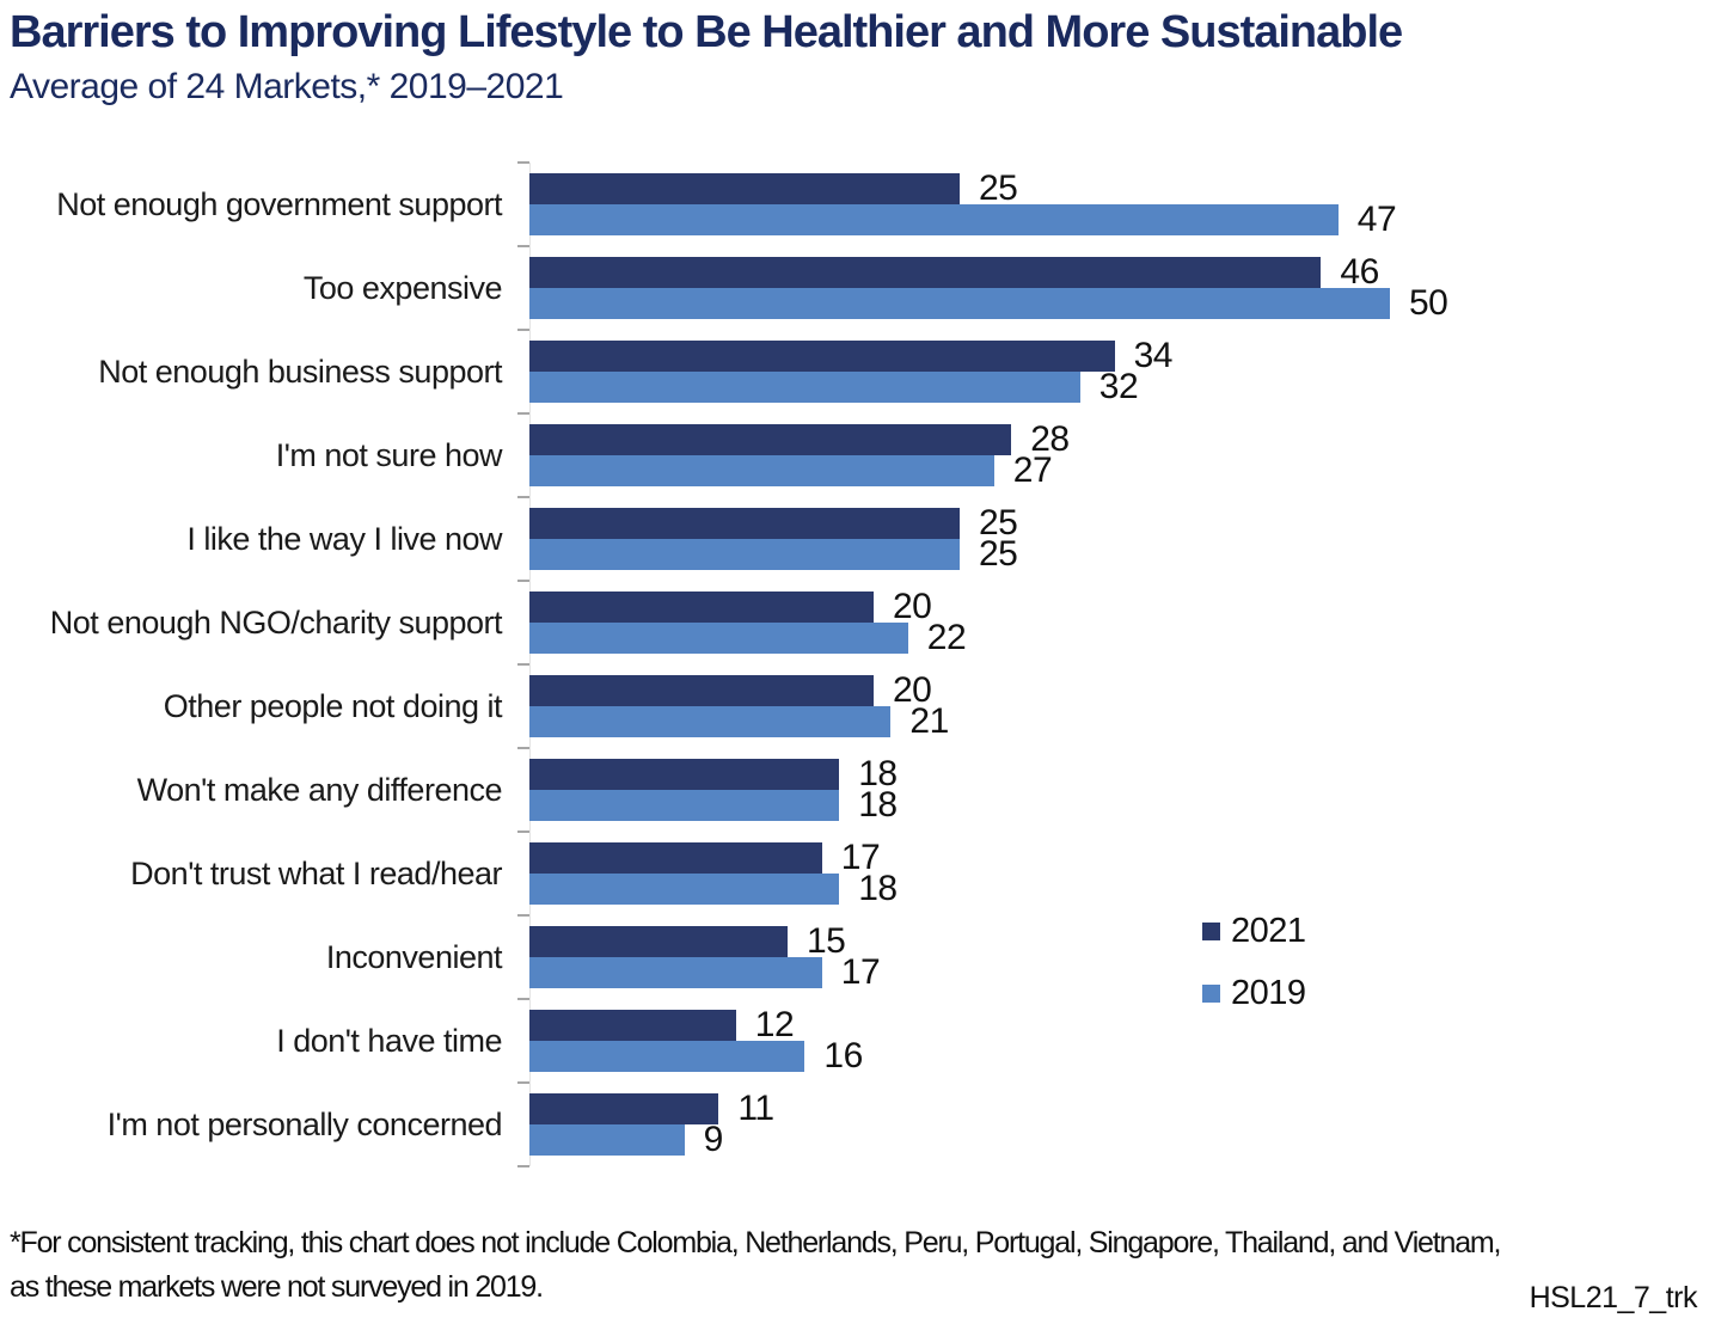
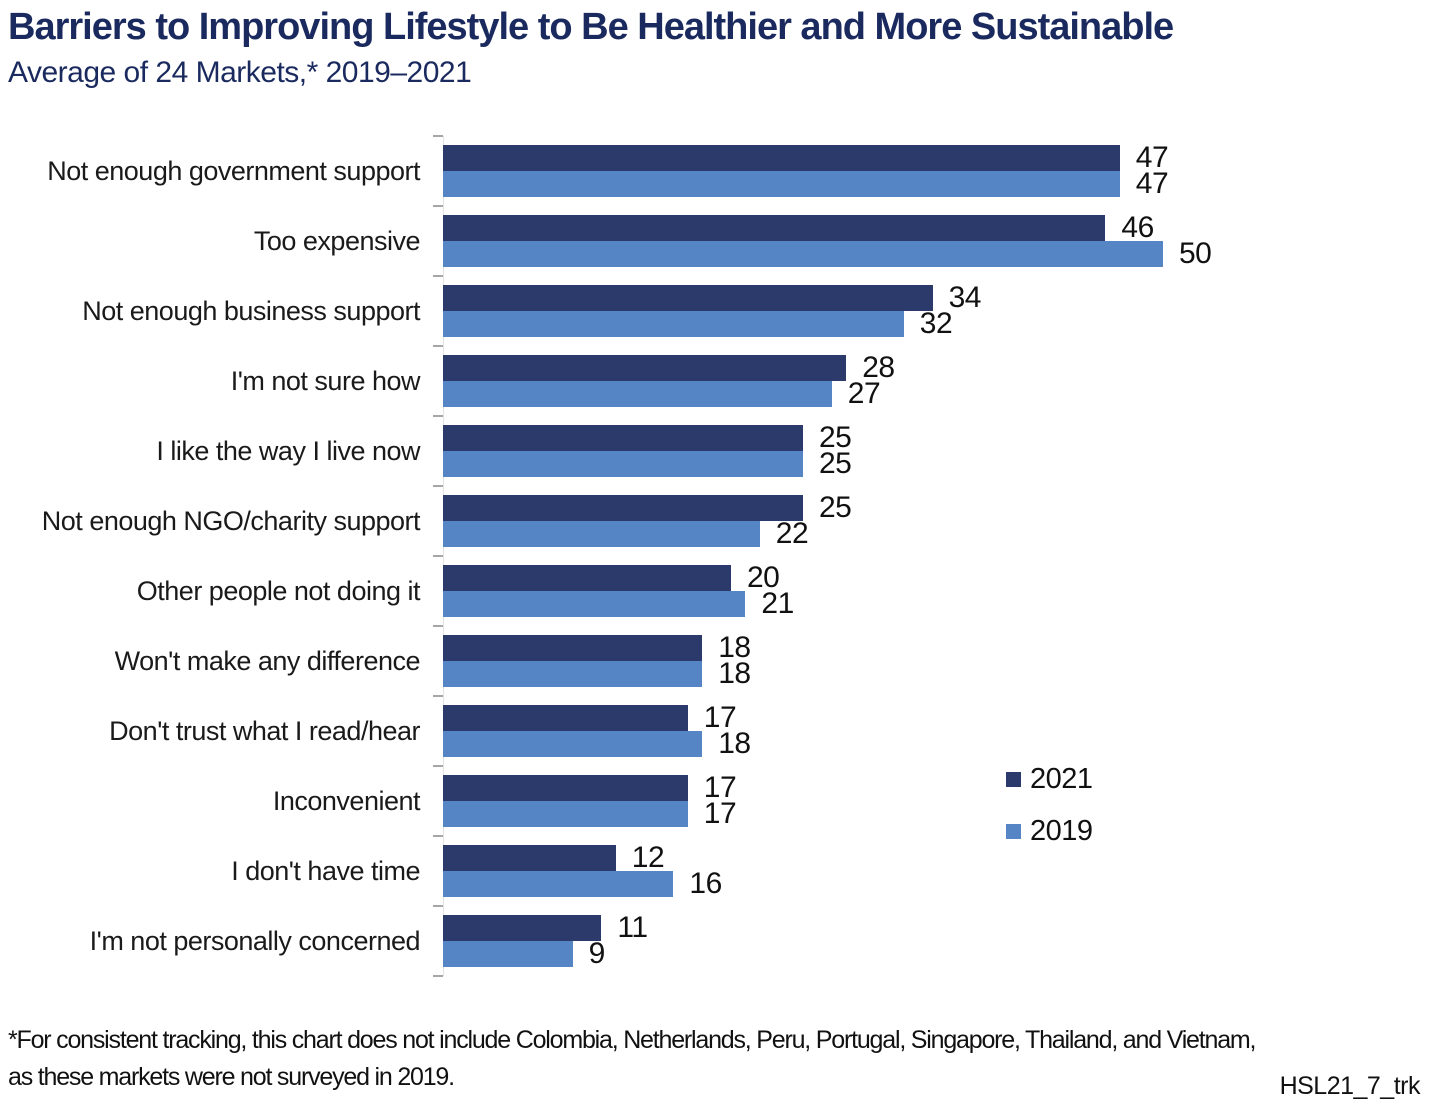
2021/Not enough government support: 25 -> 47
2021/Not enough NGO/charity support: 20 -> 25
2021/Inconvenient: 15 -> 17
